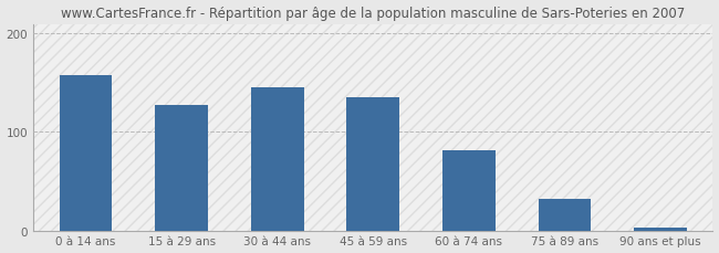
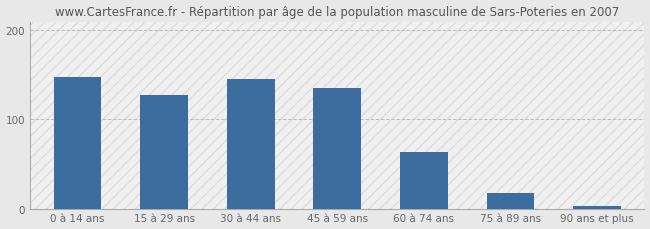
0 à 14 ans: 158 -> 148
60 à 74 ans: 82 -> 64
75 à 89 ans: 32 -> 18
